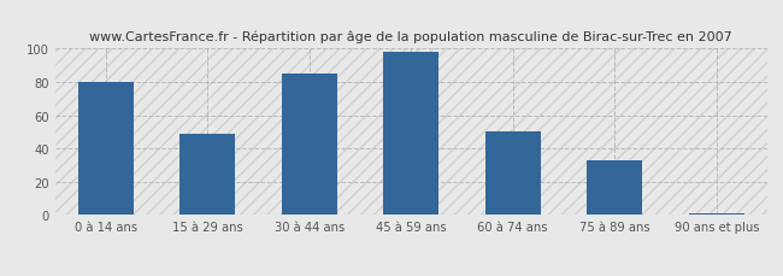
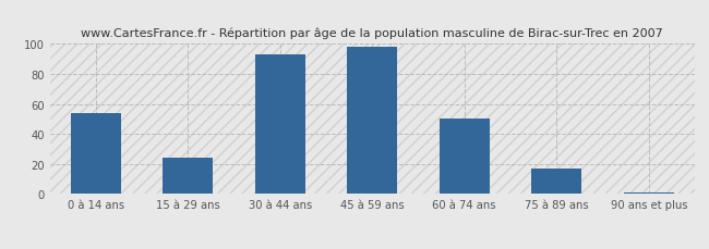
0 à 14 ans: 80 -> 54
15 à 29 ans: 49 -> 24
30 à 44 ans: 85 -> 93
75 à 89 ans: 33 -> 17
